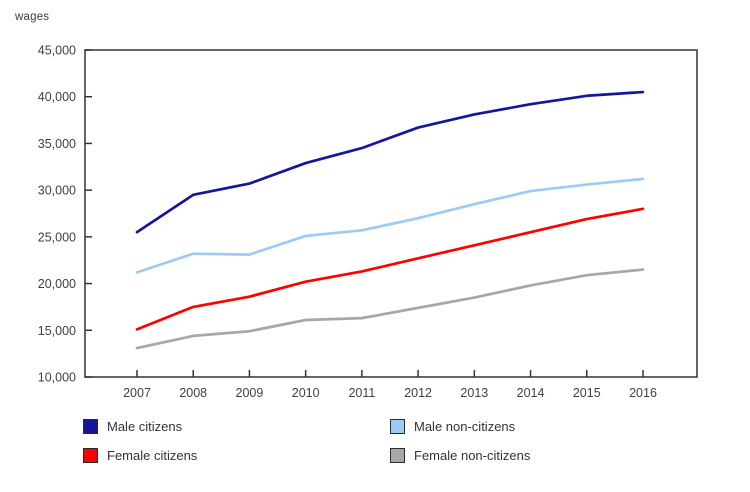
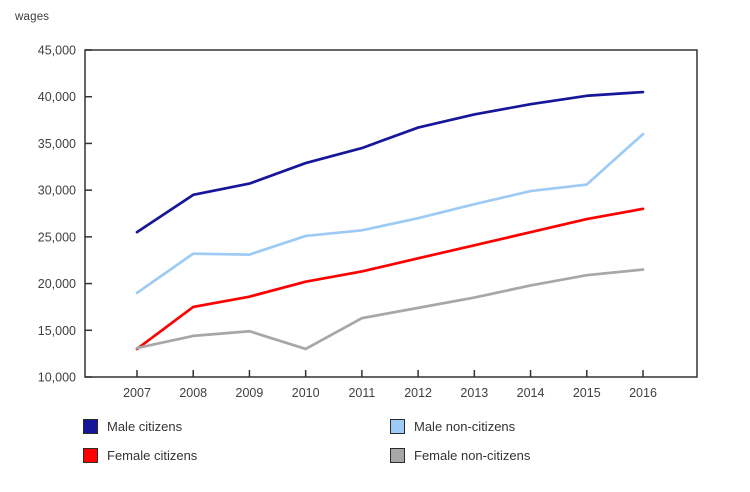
Male non-citizens/2007: 21000 -> 19000
Female citizens/2007: 15000 -> 13000
Female non-citizens/2010: 16000 -> 13000
Male non-citizens/2016: 31000 -> 36000
